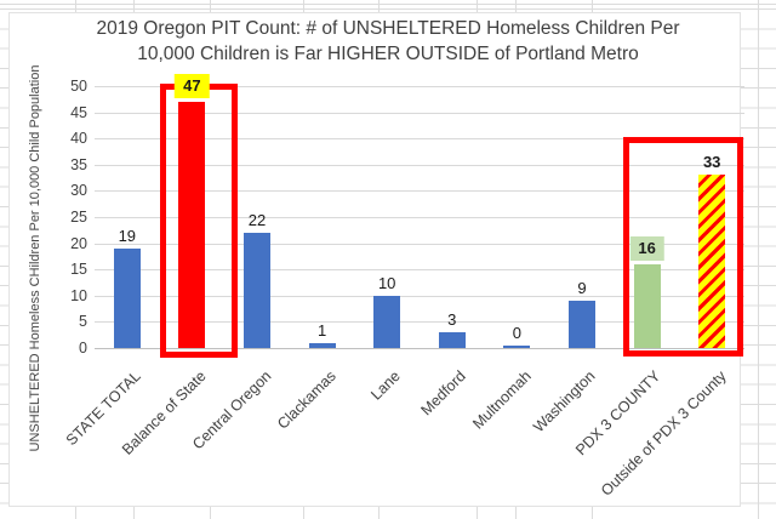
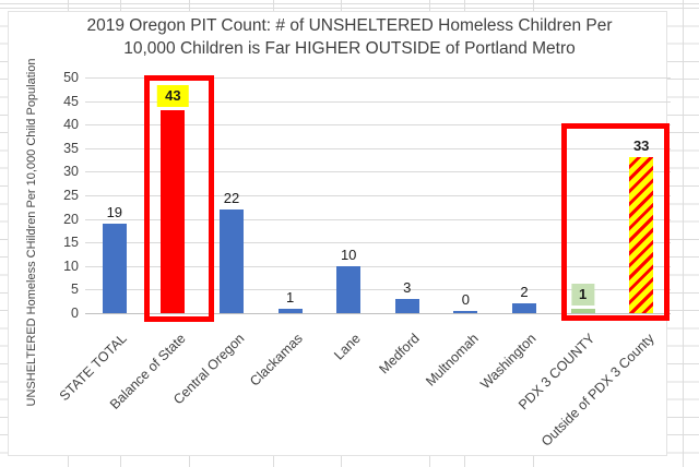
Balance of State: 47 -> 43
Washington: 9 -> 2
PDX 3 COUNTY: 16 -> 1
